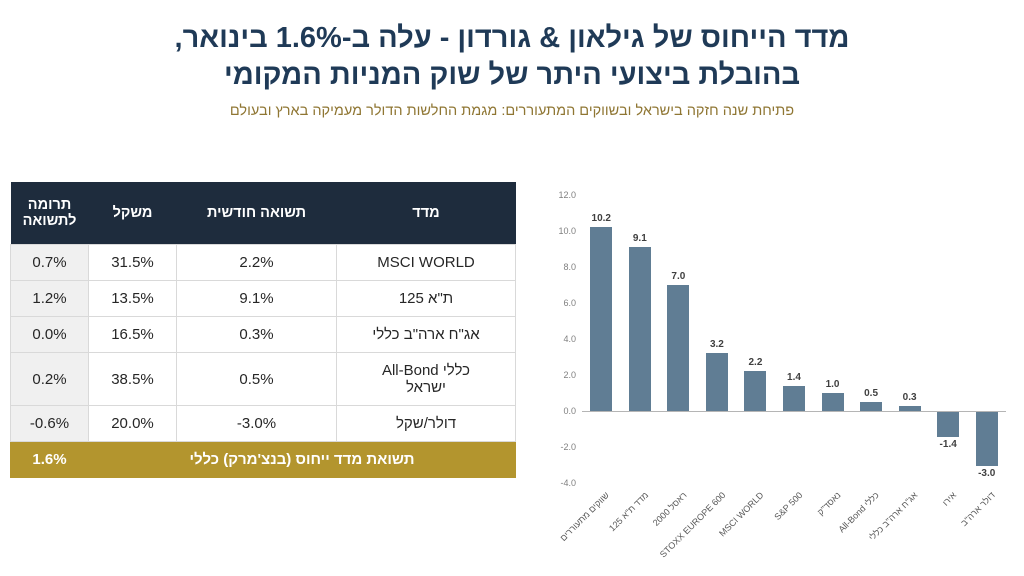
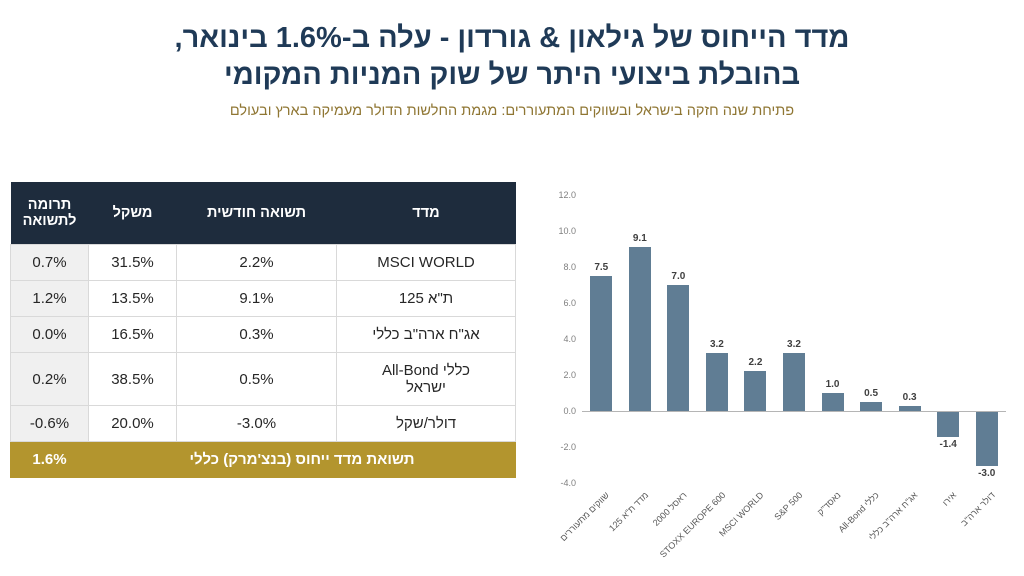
שווקים מתעוררים: 10.2 -> 7.5
S&P 500: 1.4 -> 3.2
